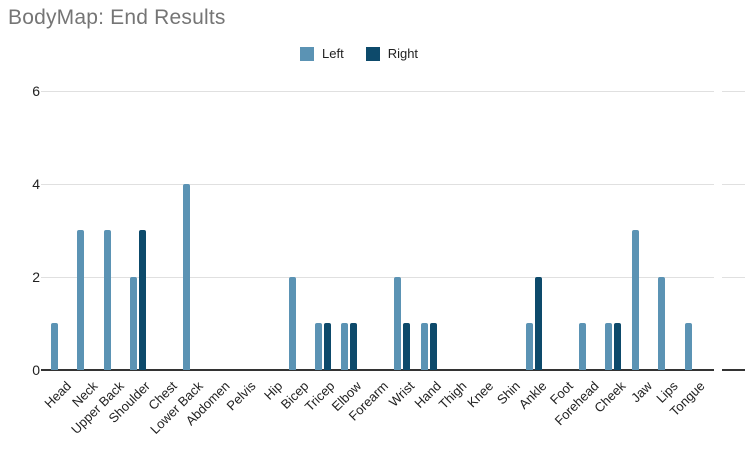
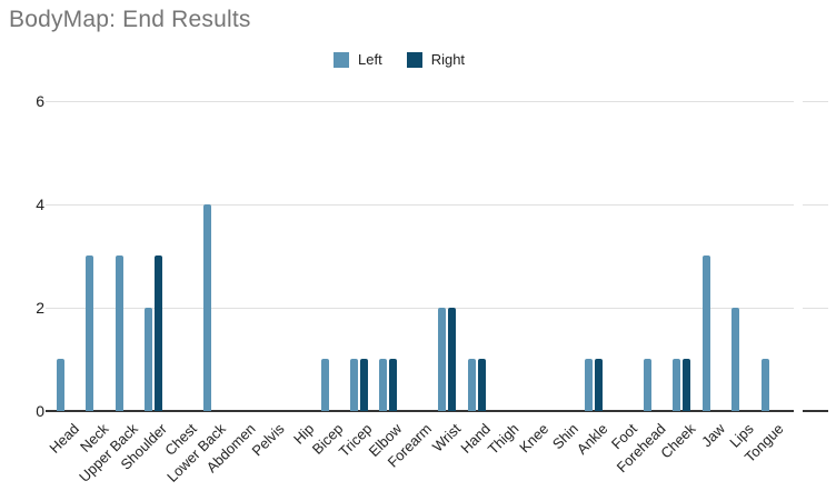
Left/Bicep: 2 -> 1
Right/Wrist: 1 -> 2
Right/Ankle: 2 -> 1
